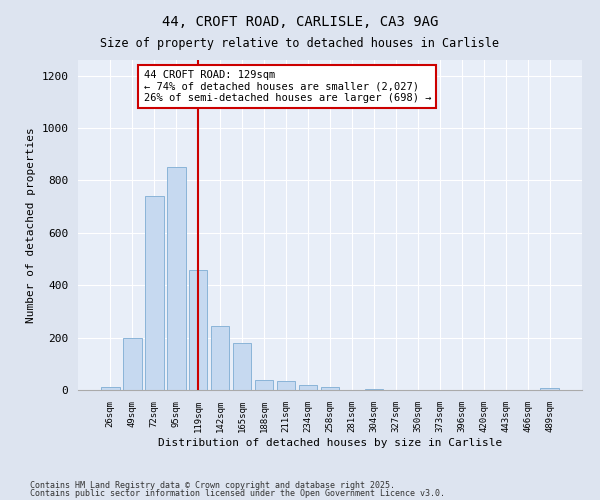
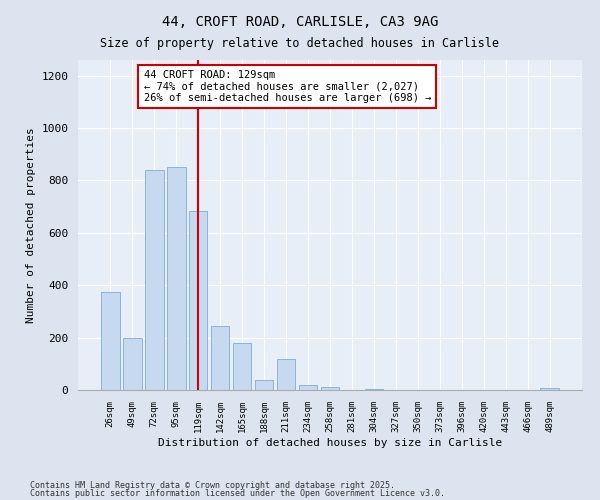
26sqm: 10 -> 375
72sqm: 740 -> 840
119sqm: 460 -> 685
211sqm: 35 -> 120
